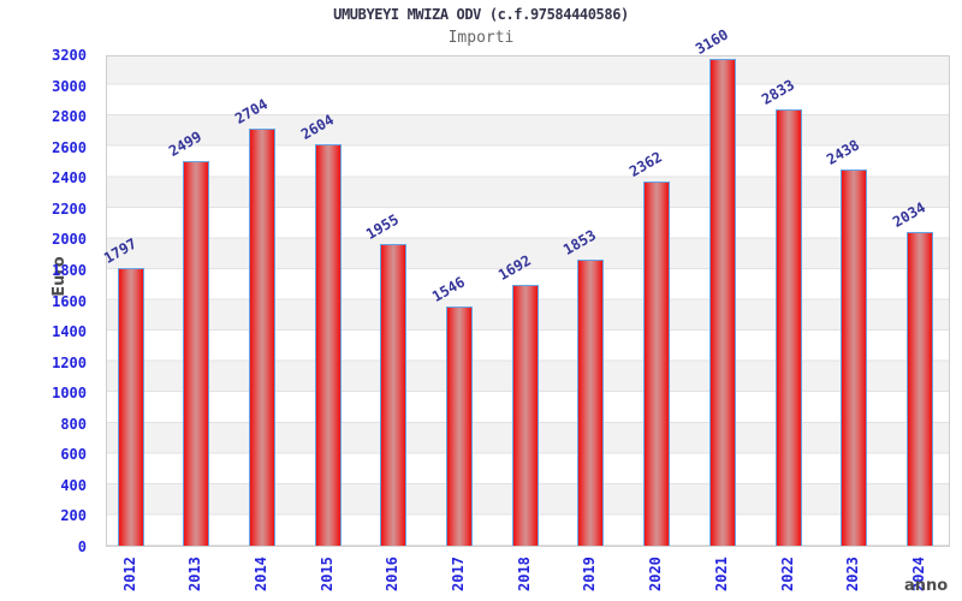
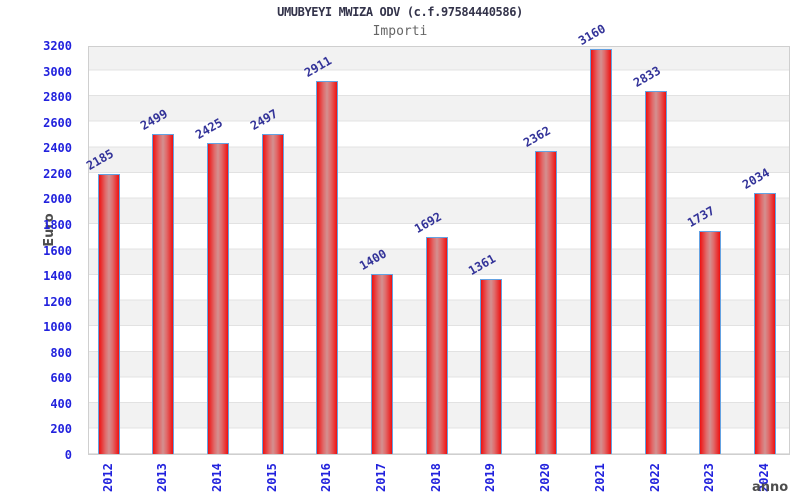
2012: 1797 -> 2185
2014: 2704 -> 2425
2015: 2604 -> 2497
2016: 1955 -> 2911
2017: 1546 -> 1400
2019: 1853 -> 1361
2023: 2438 -> 1737
